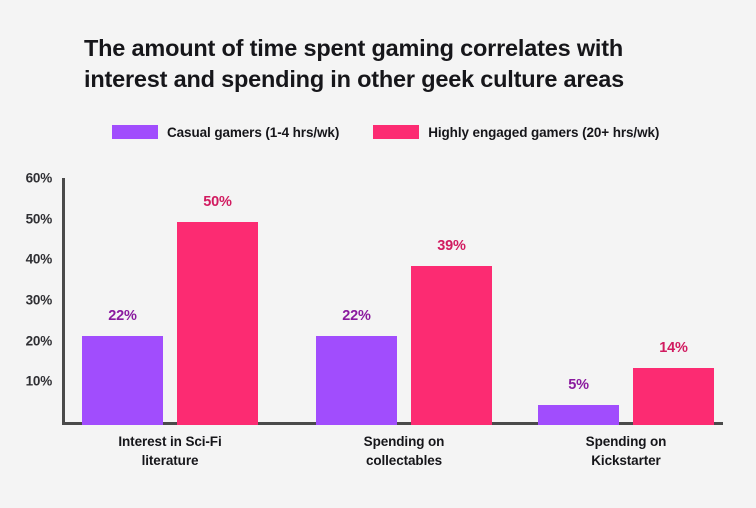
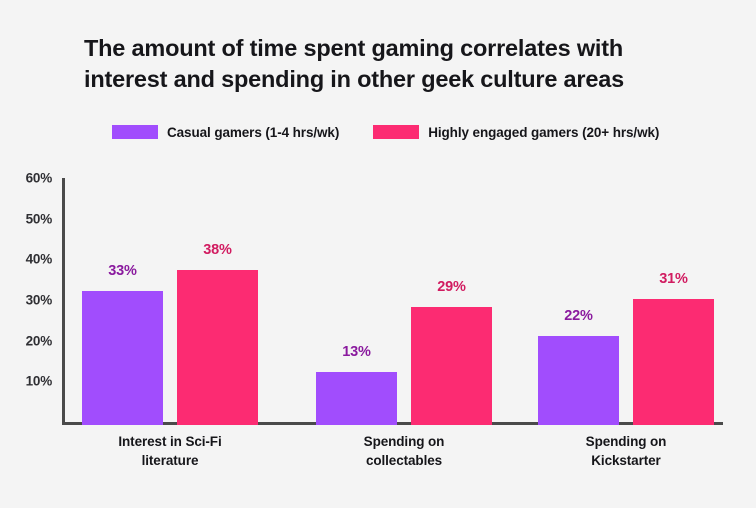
Casual gamers (1-4 hrs/wk)/Interest in Sci-Fi literature: 22% -> 33%
Highly engaged gamers (20+ hrs/wk)/Interest in Sci-Fi literature: 50% -> 38%
Casual gamers (1-4 hrs/wk)/Spending on collectables: 22% -> 13%
Highly engaged gamers (20+ hrs/wk)/Spending on collectables: 39% -> 29%
Casual gamers (1-4 hrs/wk)/Spending on Kickstarter: 5% -> 22%
Highly engaged gamers (20+ hrs/wk)/Spending on Kickstarter: 14% -> 31%
